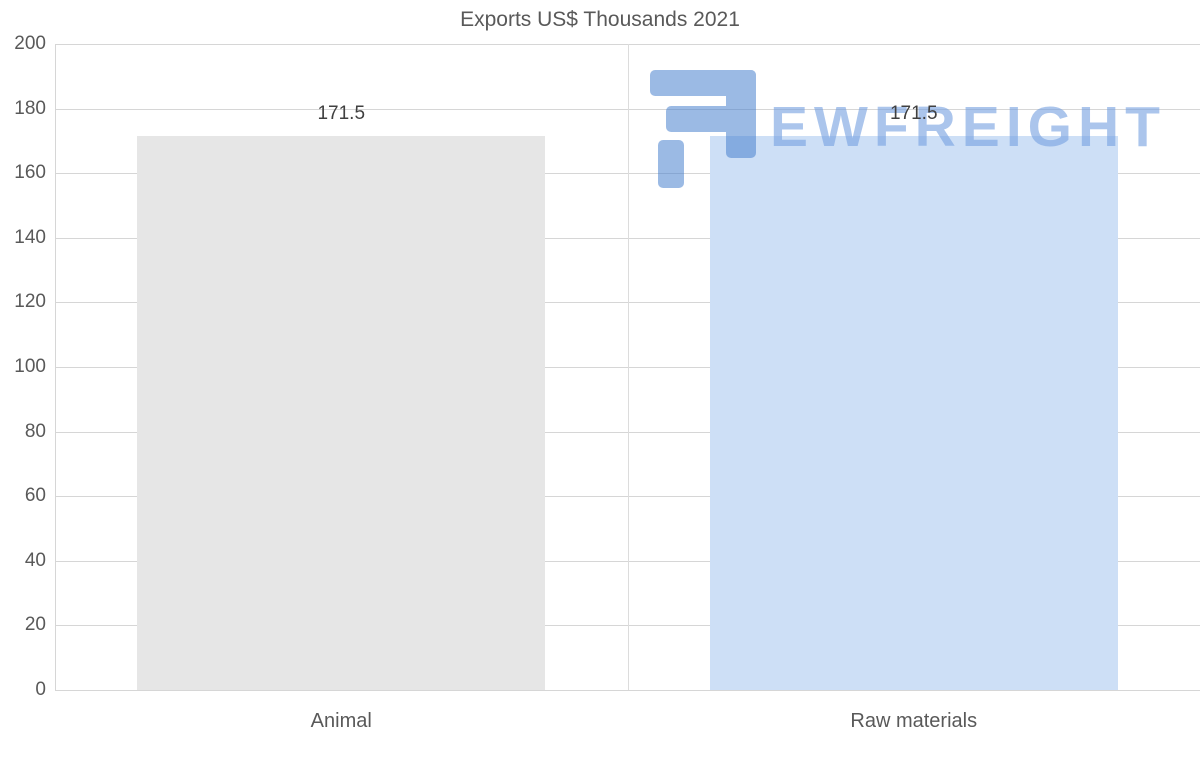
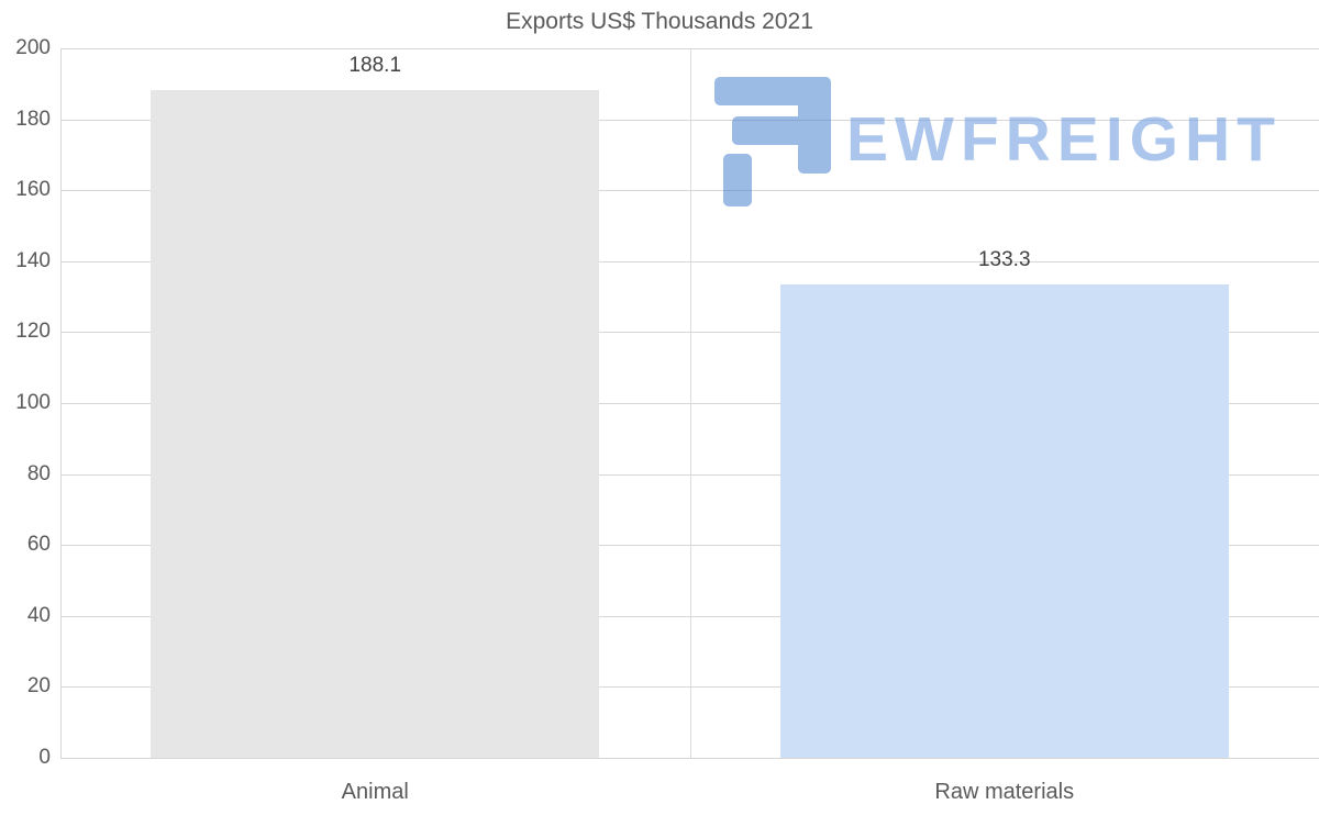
Animal: 171.5 -> 188.1
Raw materials: 171.5 -> 133.3
